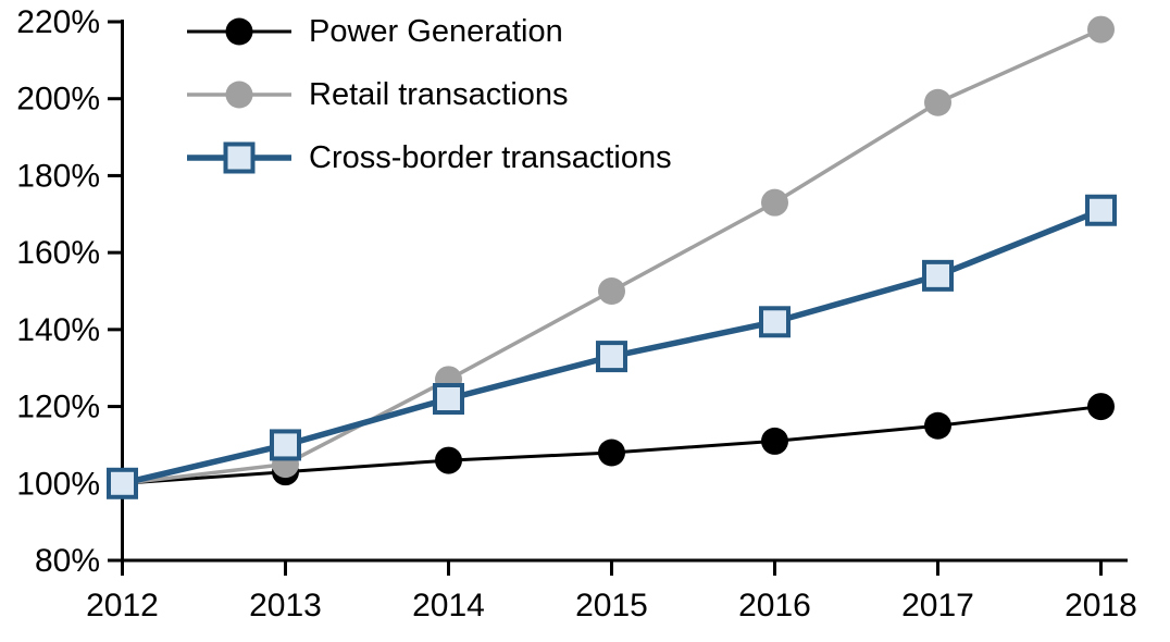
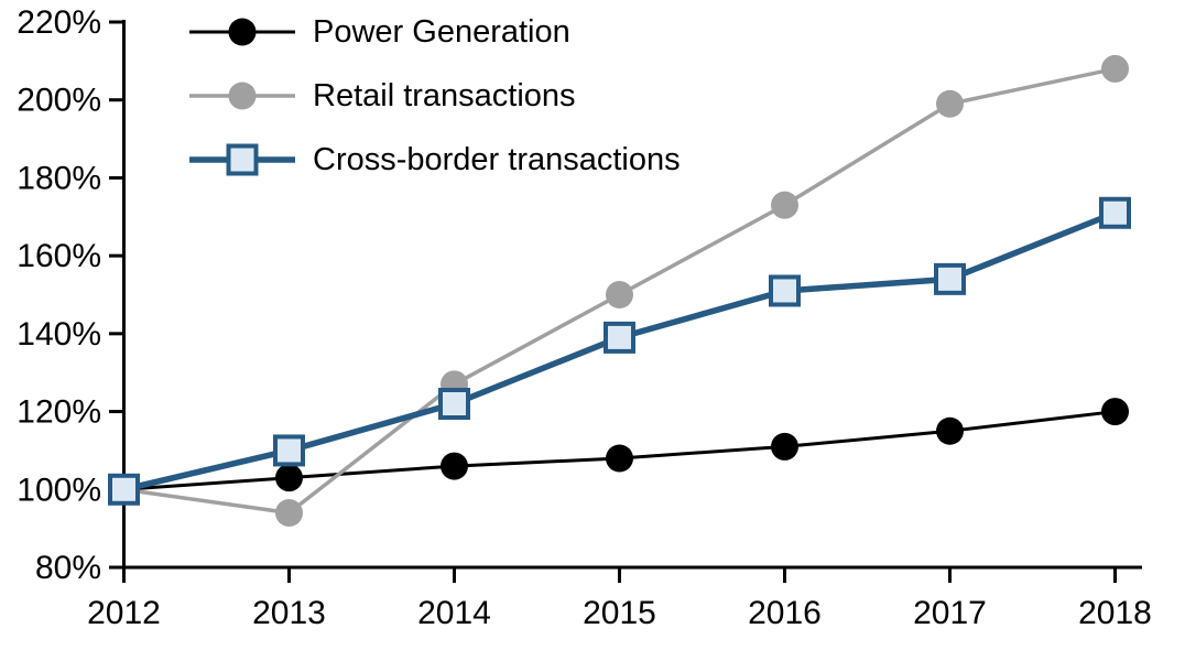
Retail transactions/2013: 105% -> 94%
Cross-border transactions/2015: 133% -> 139%
Cross-border transactions/2016: 142% -> 151%
Retail transactions/2018: 218% -> 208%
